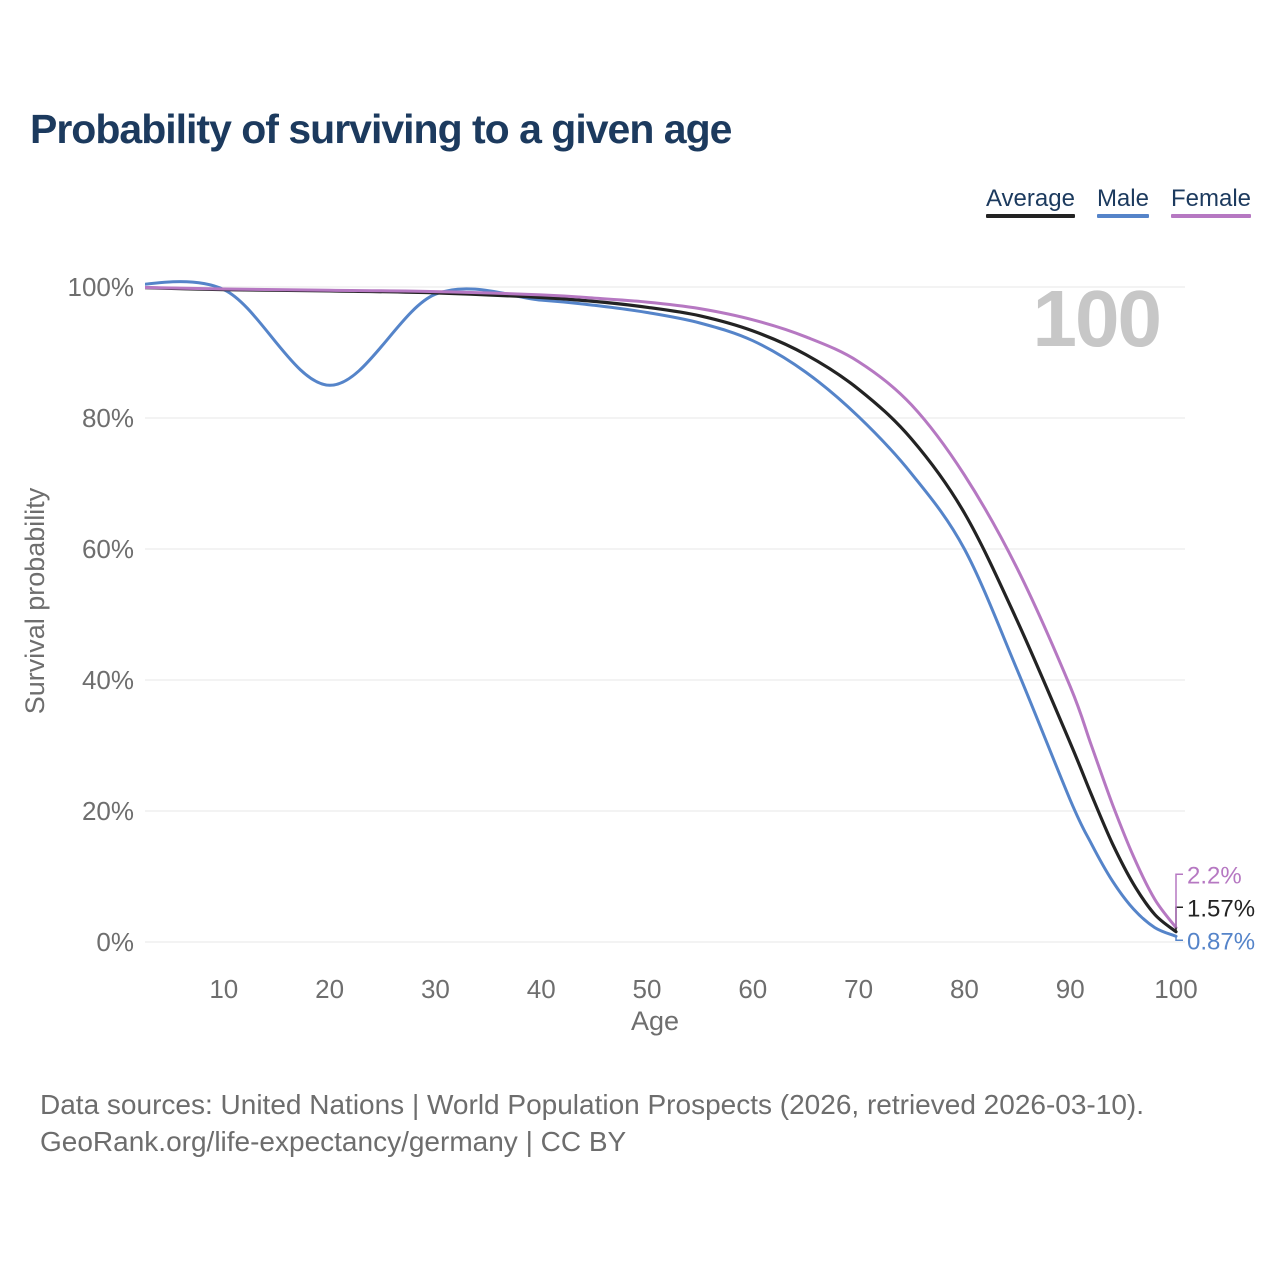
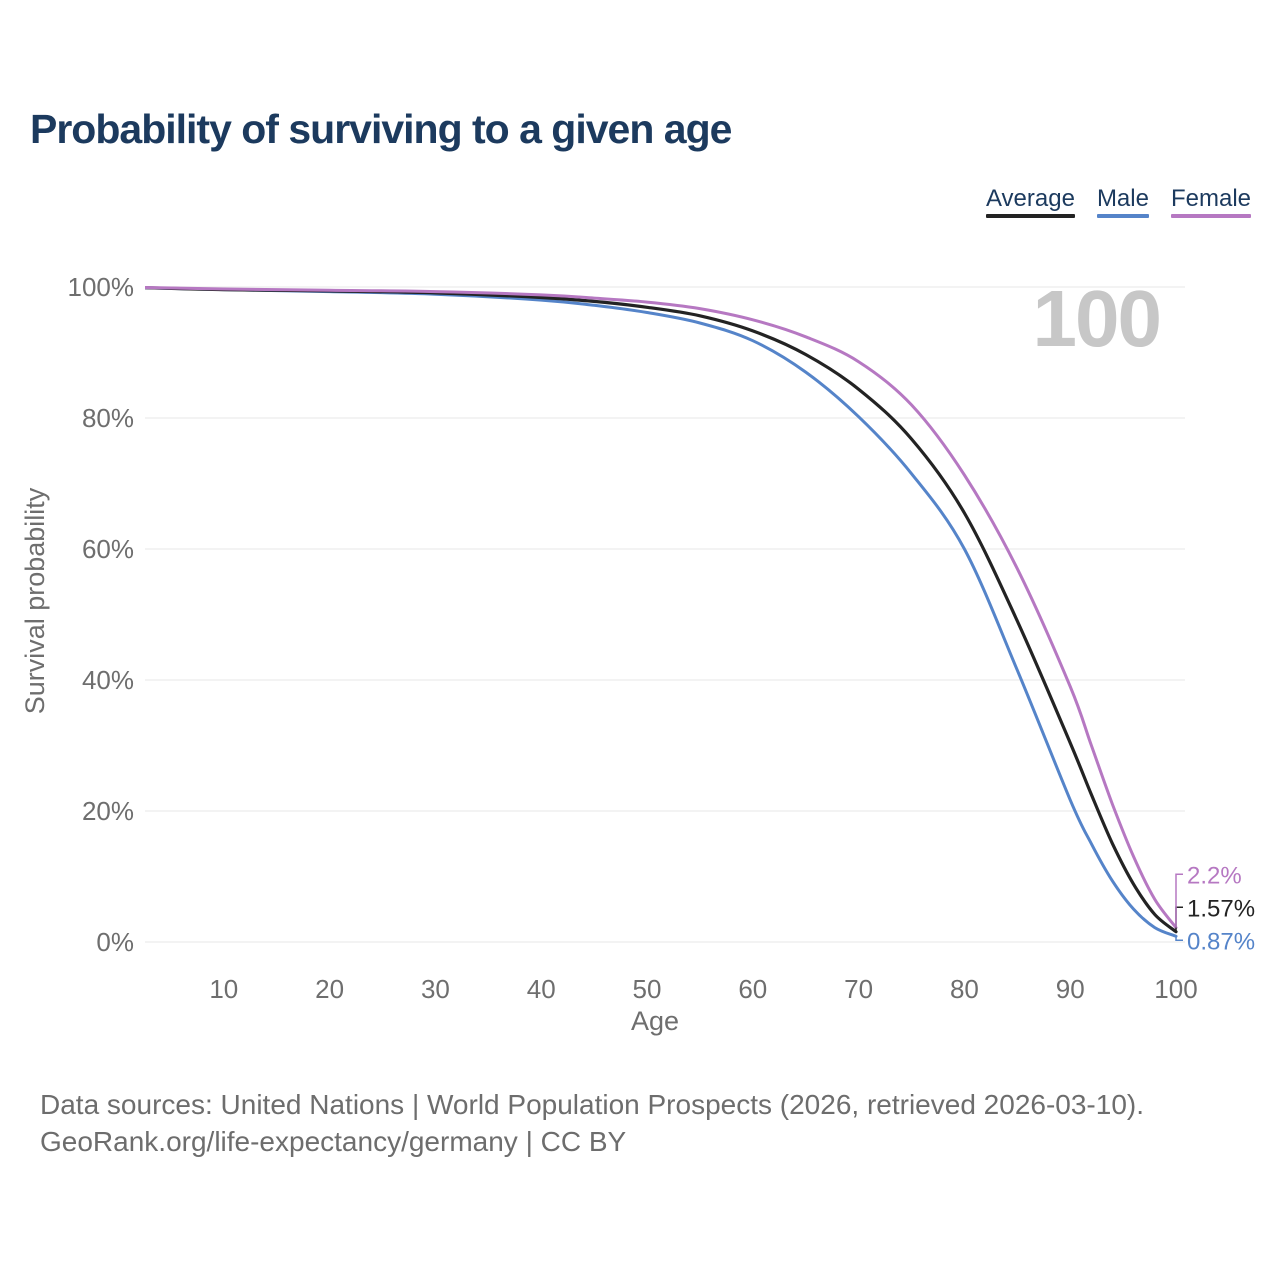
Male/20: 85% -> 99%
